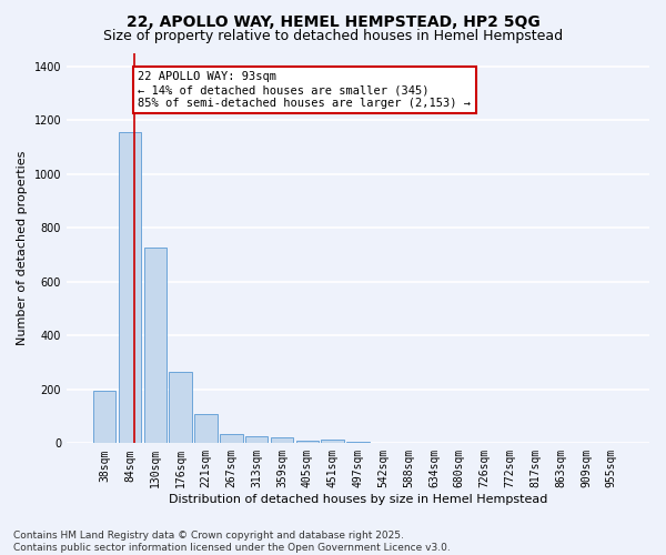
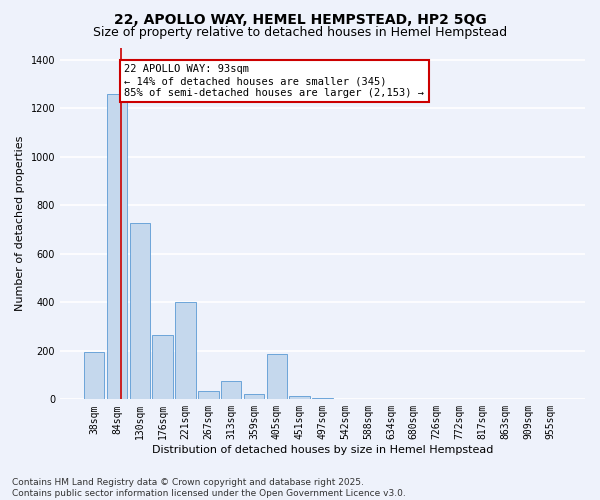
84sqm: 1155 -> 1260
221sqm: 108 -> 400
313sqm: 28 -> 75
405sqm: 9 -> 185
